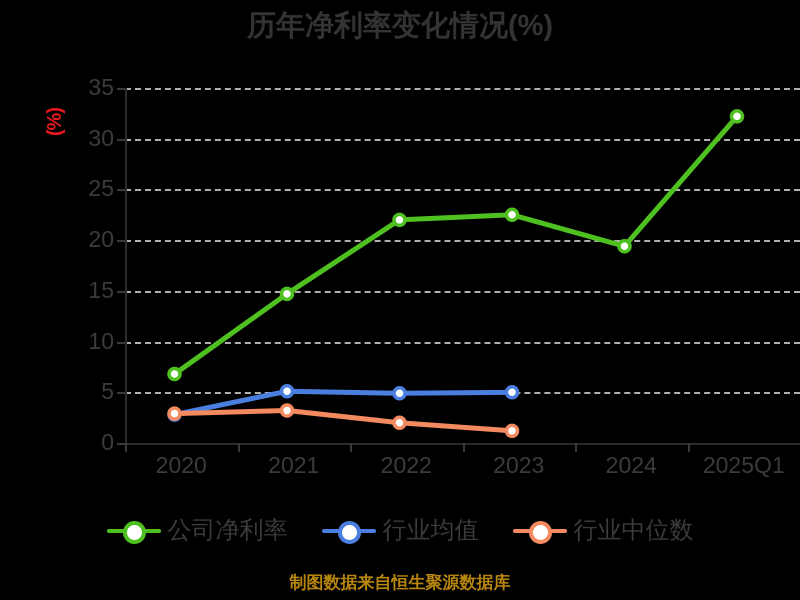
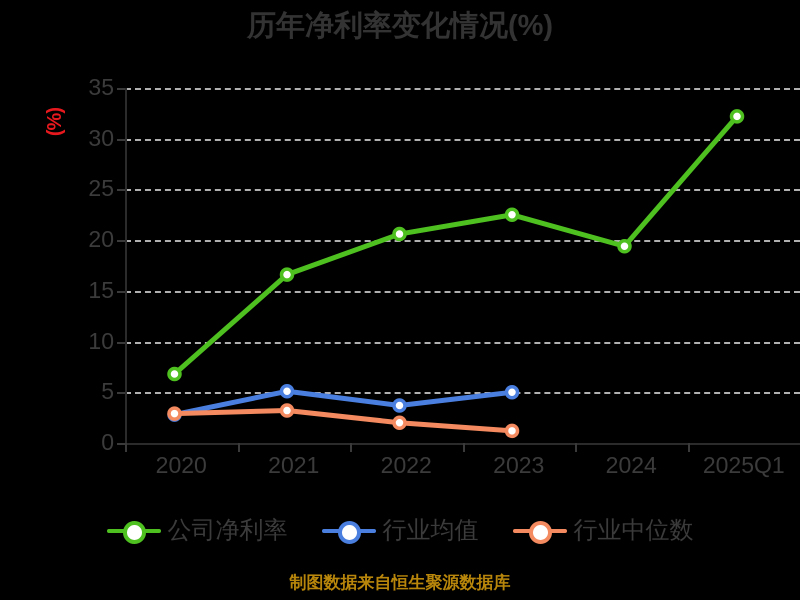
公司净利率/2021: 14.7 -> 16.6
公司净利率/2022: 22.0 -> 20.6
行业均值/2022: 4.9 -> 3.7
